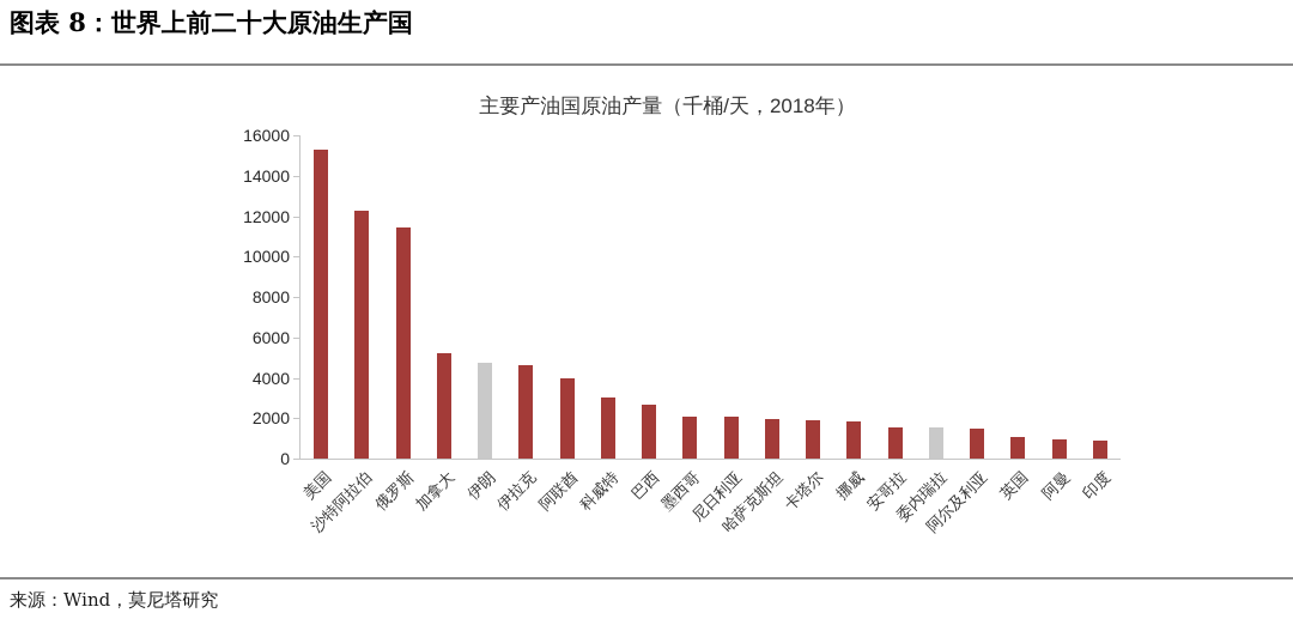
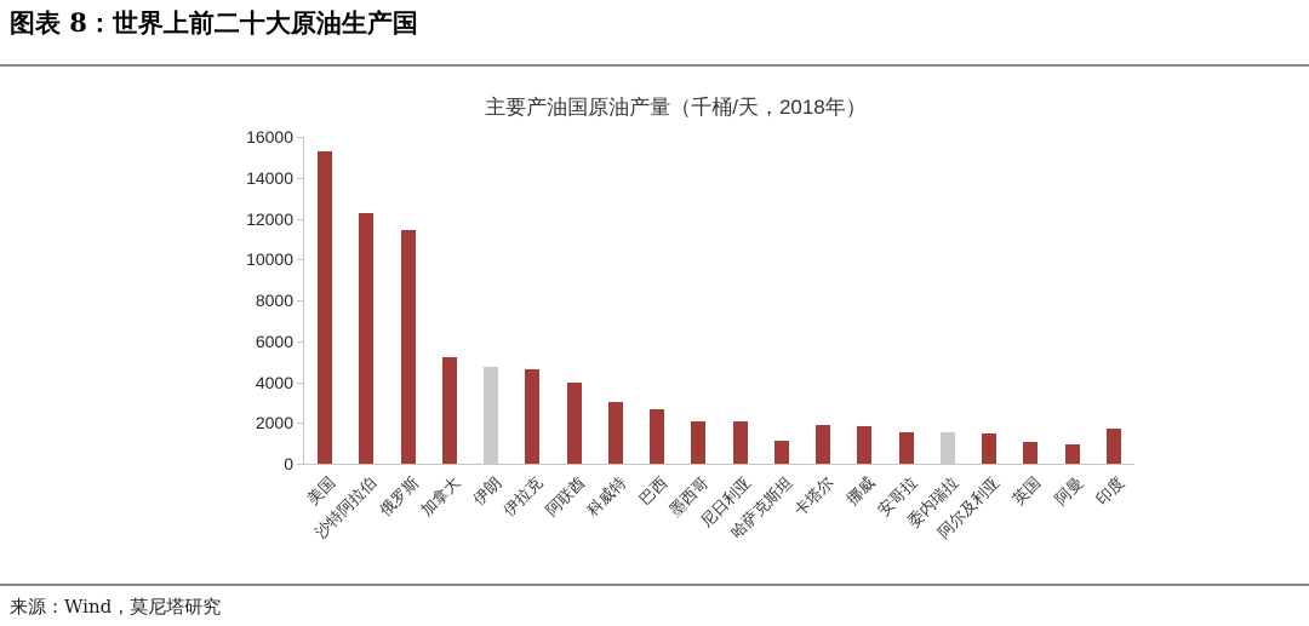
哈萨克斯坦: 1900 -> 1100
印度: 900 -> 1700
